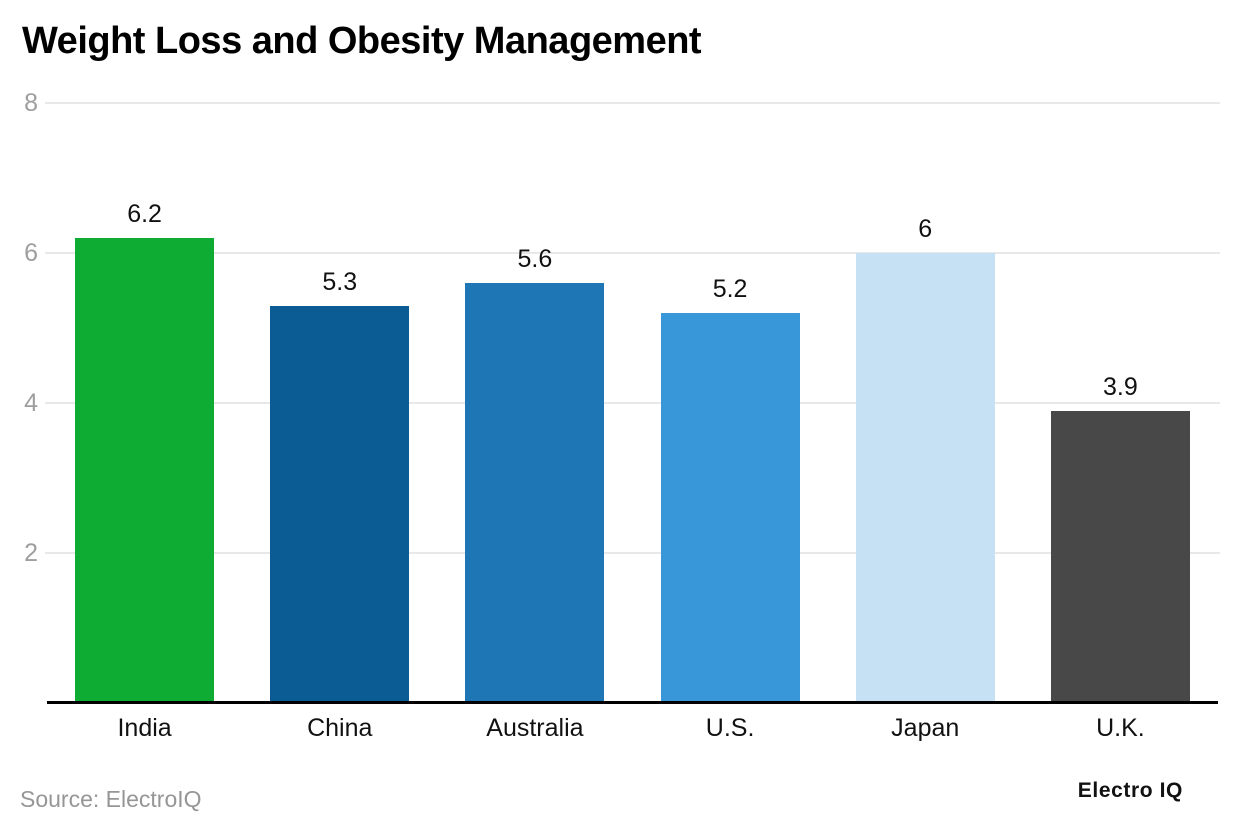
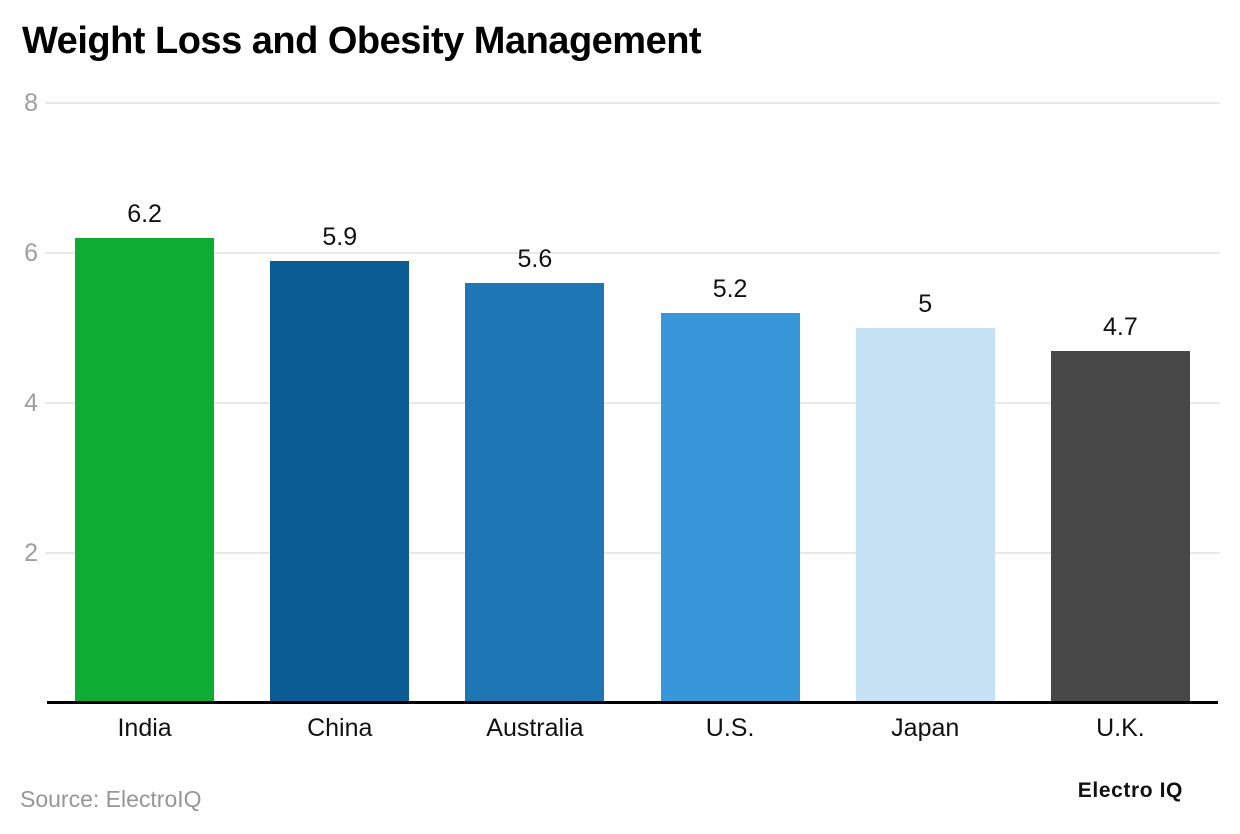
China: 5.3 -> 5.9
Japan: 6 -> 5
U.K.: 3.9 -> 4.7
